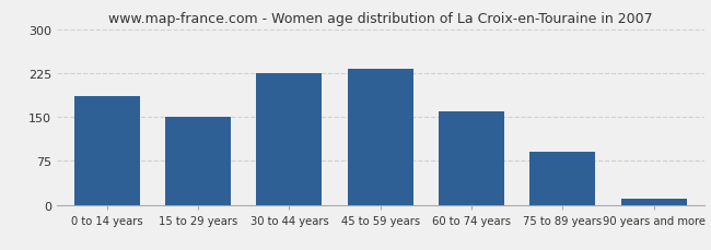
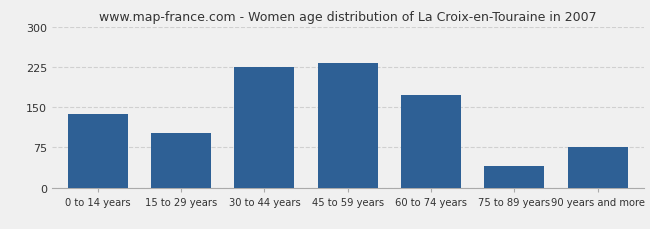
0 to 14 years: 185 -> 138
15 to 29 years: 150 -> 102
60 to 74 years: 160 -> 172
75 to 89 years: 90 -> 40
90 years and more: 10 -> 76
